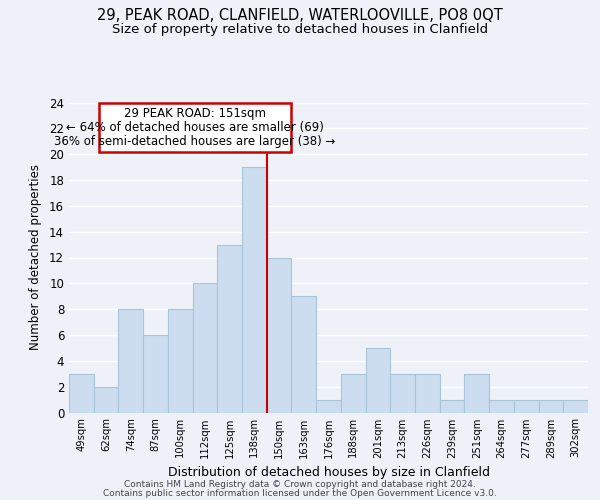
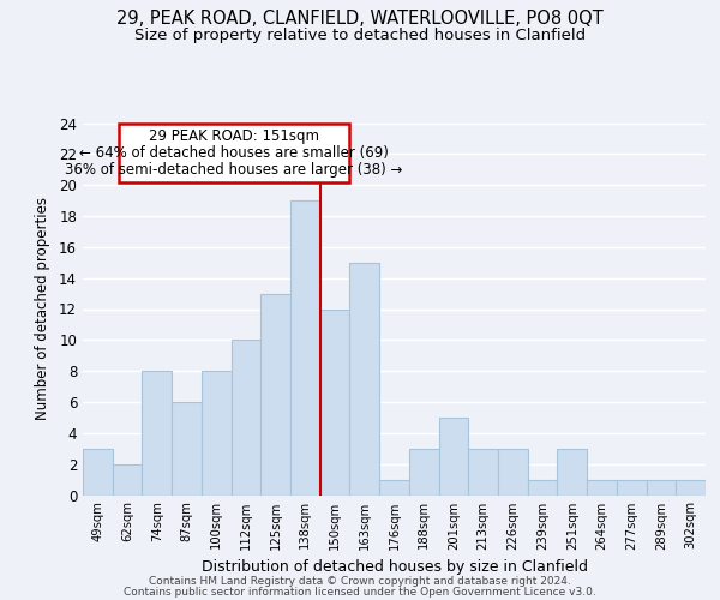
163sqm: 9 -> 15
